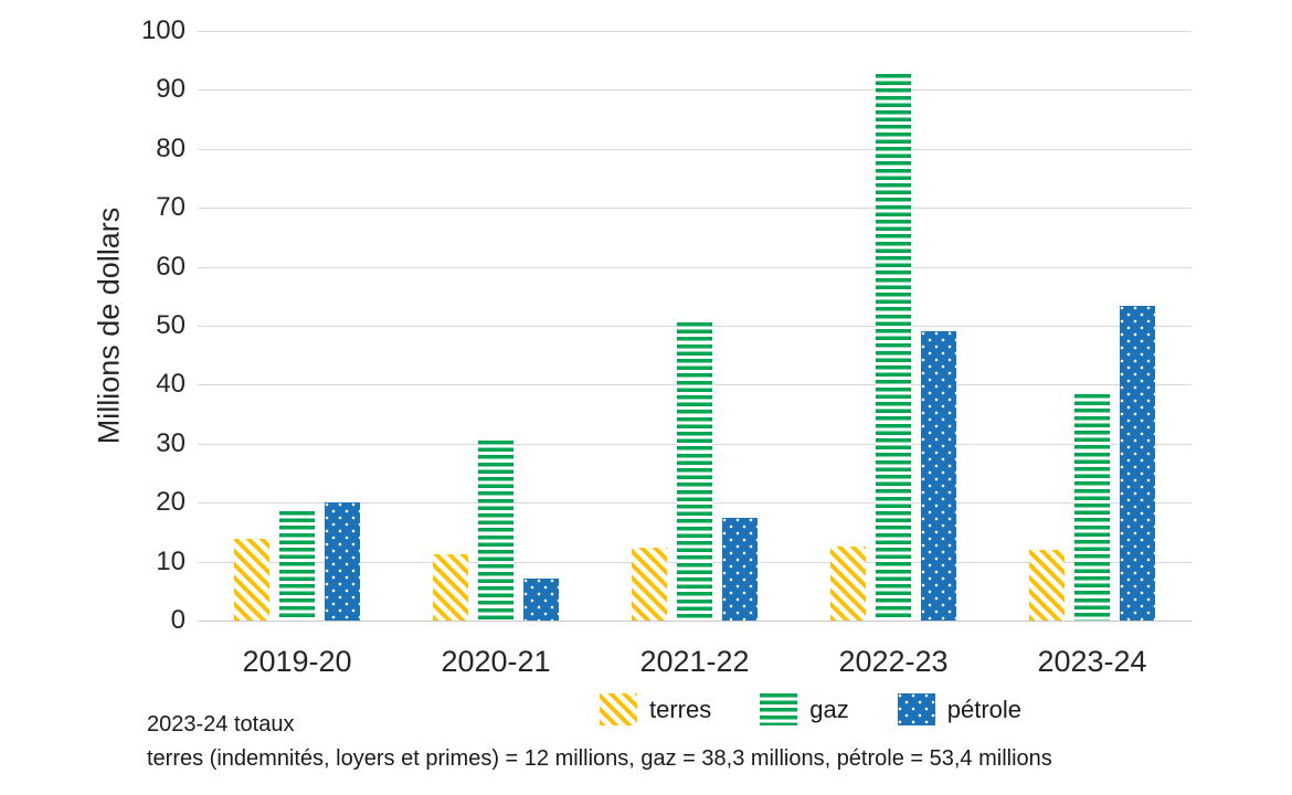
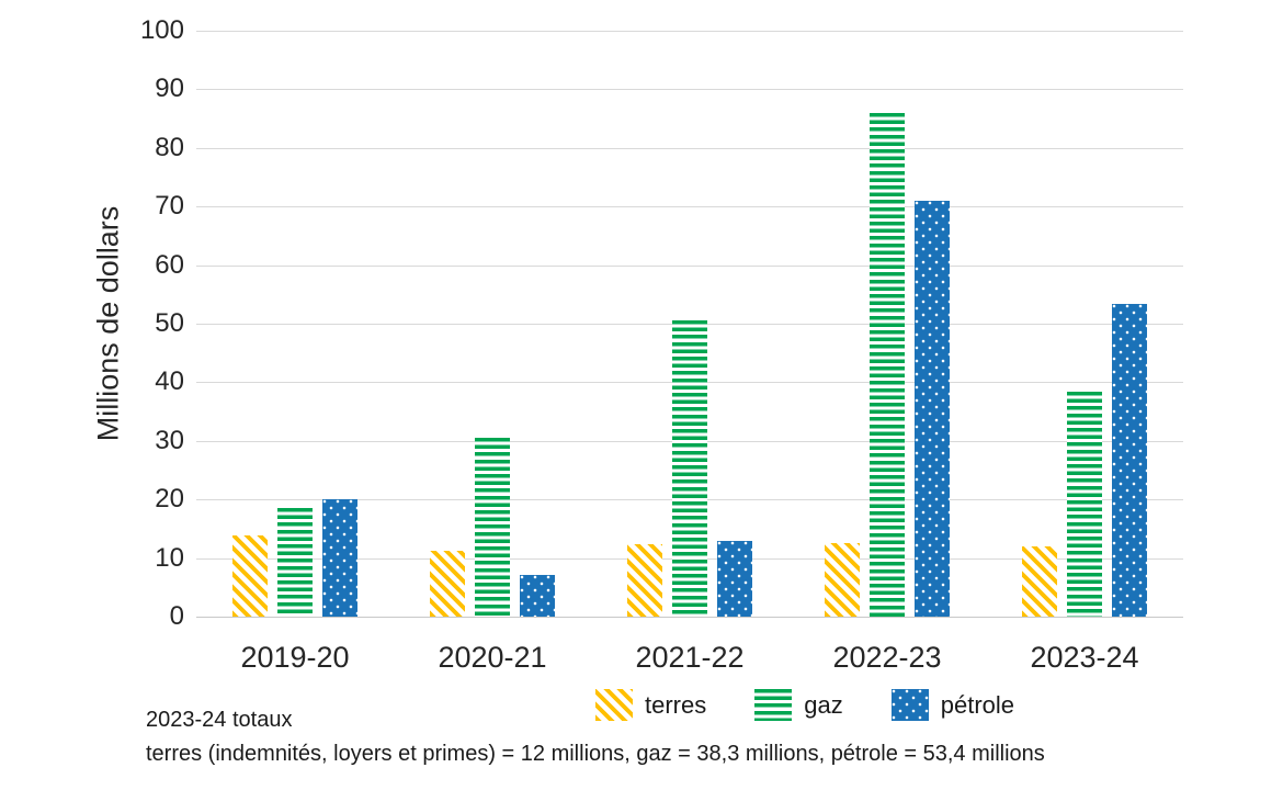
pétrole/2021-22: 17 -> 13
gaz/2022-23: 93 -> 86
pétrole/2022-23: 49 -> 71
